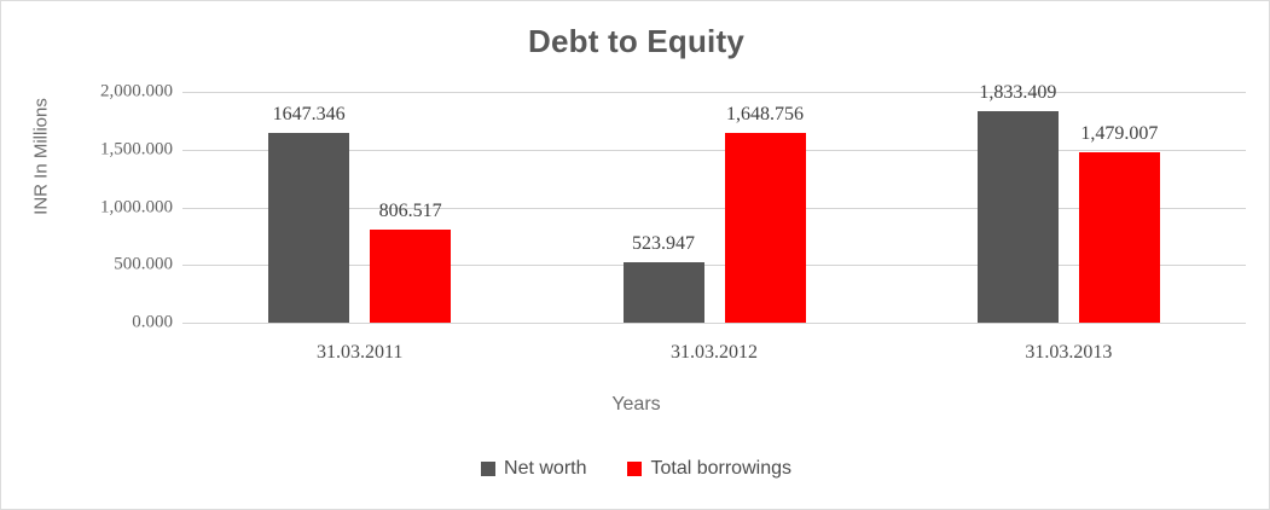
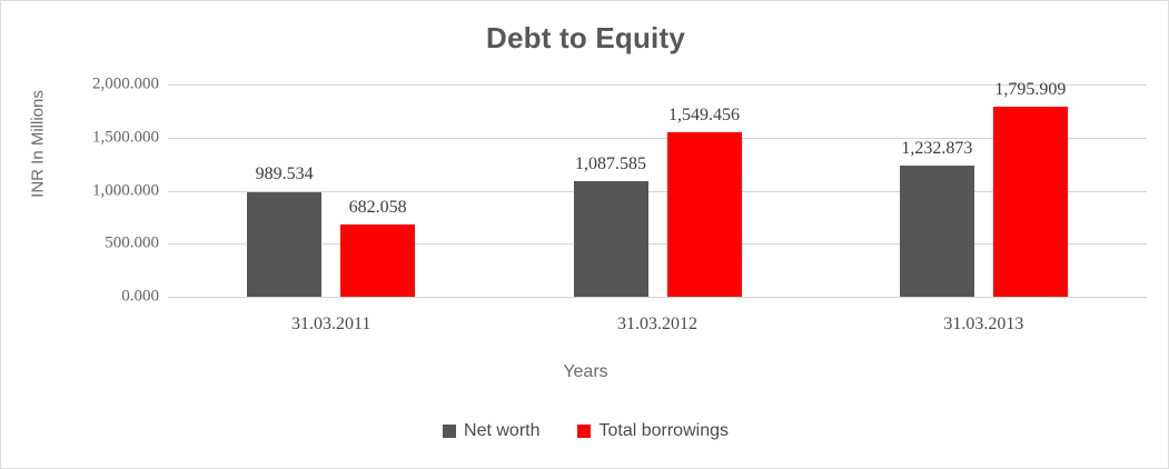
Net worth/31.03.2011: 1647.346 -> 989.534
Total borrowings/31.03.2011: 806.517 -> 682.058
Net worth/31.03.2012: 523.947 -> 1,087.585
Total borrowings/31.03.2012: 1,648.756 -> 1,549.456
Net worth/31.03.2013: 1,833.409 -> 1,232.873
Total borrowings/31.03.2013: 1,479.007 -> 1,795.909
